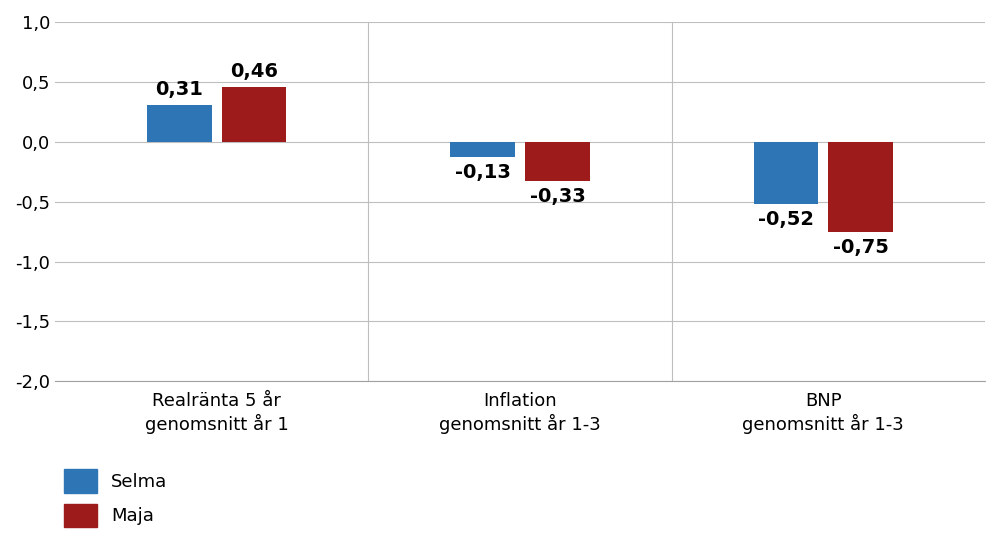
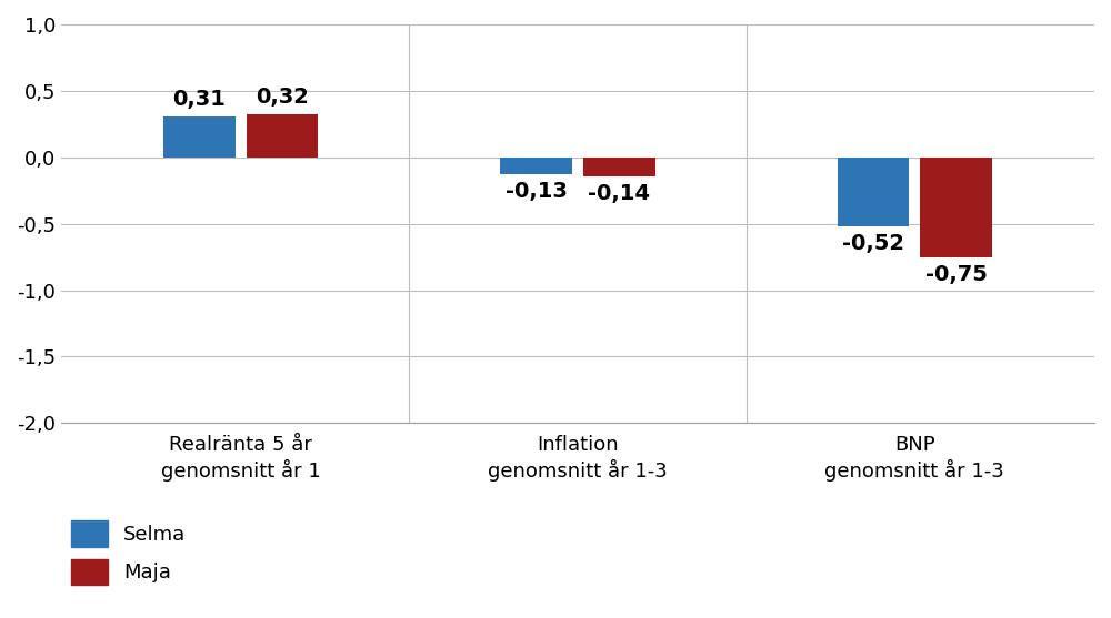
Maja/Realränta 5 år genomsnitt år 1: 0,46 -> 0,32
Maja/Inflation genomsnitt år 1-3: -0,33 -> -0,14
